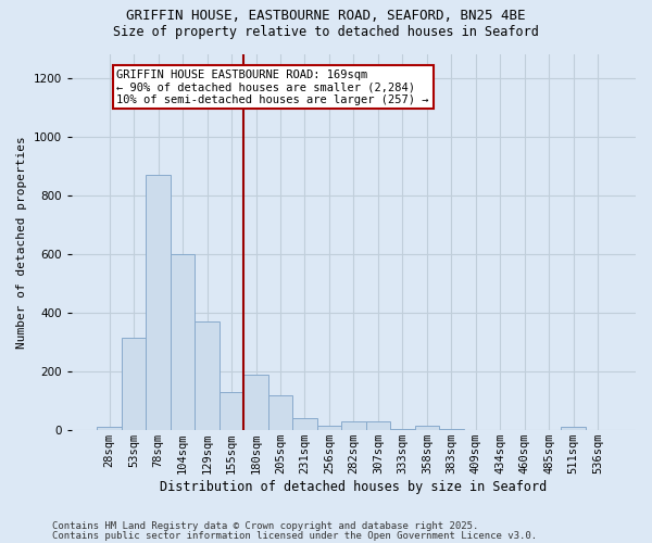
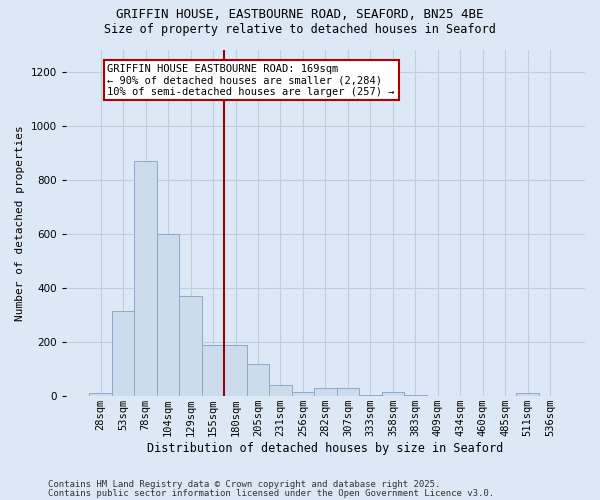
155sqm: 130 -> 190
